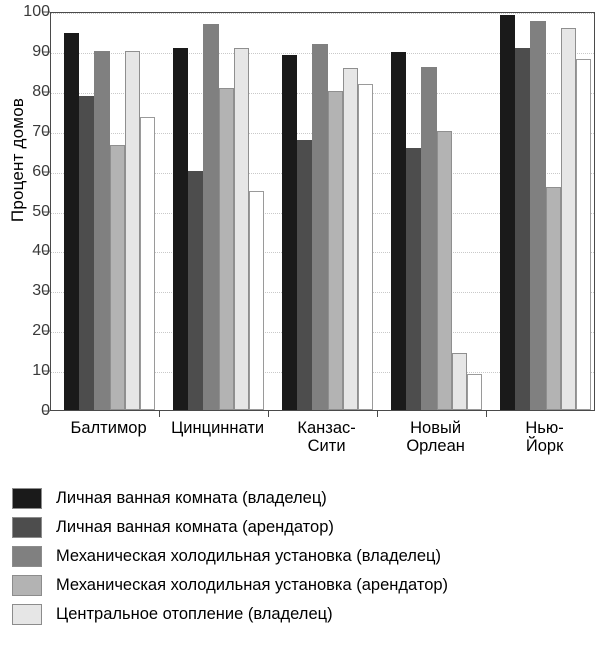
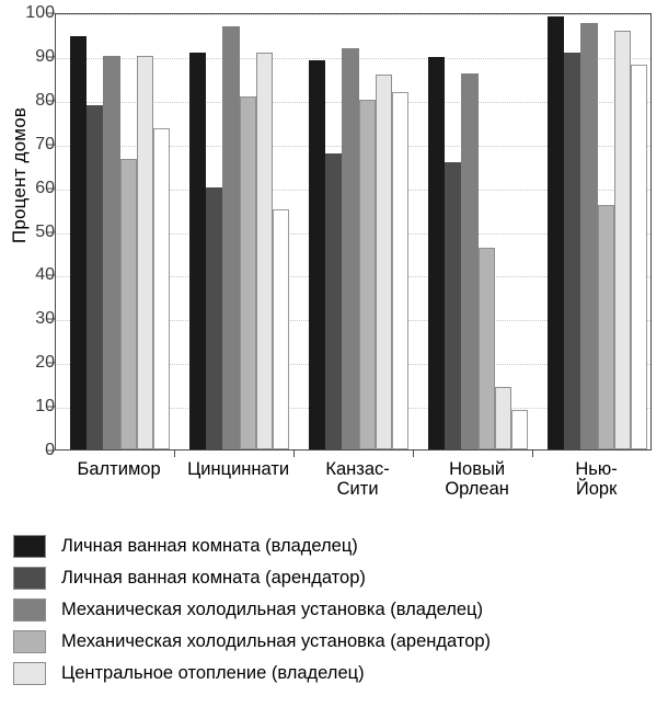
Механическая холодильная установка (арендатор)/Новый Орлеан: 70 -> 46
